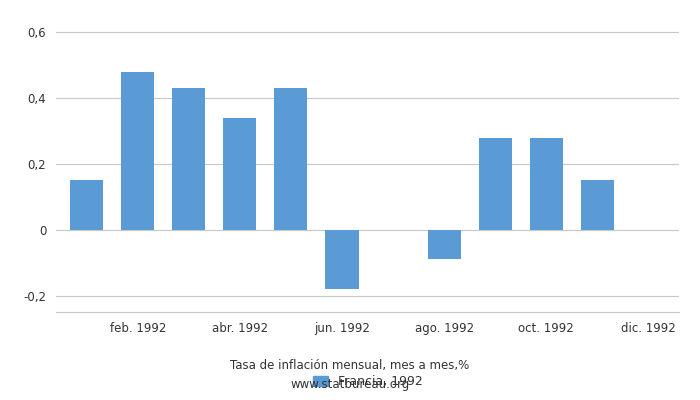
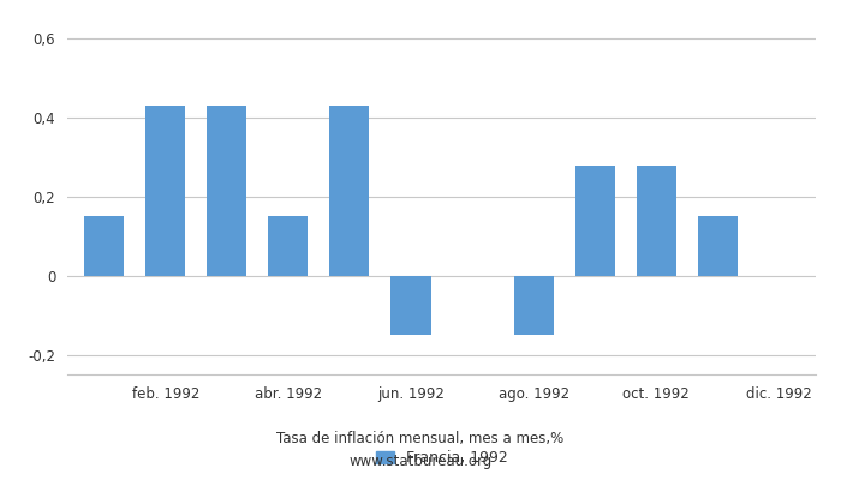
feb. 1992: 0,48 -> 0,43
abr. 1992: 0,34 -> 0,15
jun. 1992: -0,18 -> -0,15
ago. 1992: -0,09 -> -0,15
